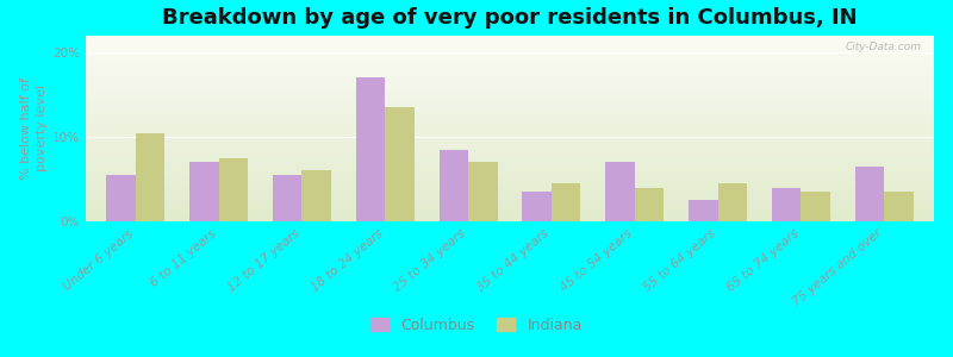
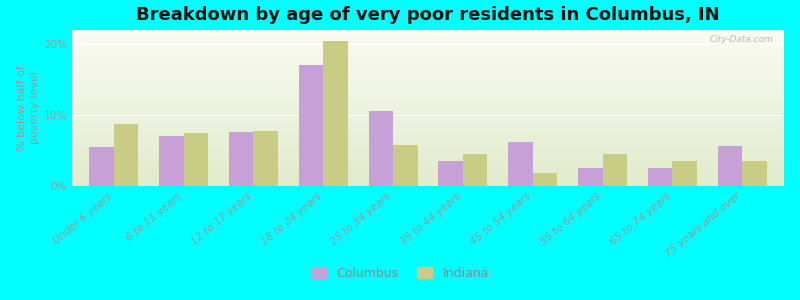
Indiana/Under 6 years: 10.5% -> 8.8%
Columbus/12 to 17 years: 5.5% -> 7.6%
Indiana/12 to 17 years: 6.0% -> 7.8%
Indiana/18 to 24 years: 13.5% -> 20.4%
Columbus/25 to 34 years: 8.5% -> 10.6%
Indiana/25 to 34 years: 7.0% -> 5.8%
Columbus/45 to 54 years: 7.0% -> 6.2%
Indiana/45 to 54 years: 4.0% -> 1.8%
Columbus/65 to 74 years: 4.0% -> 2.6%
Columbus/75 years and over: 6.5% -> 5.6%
